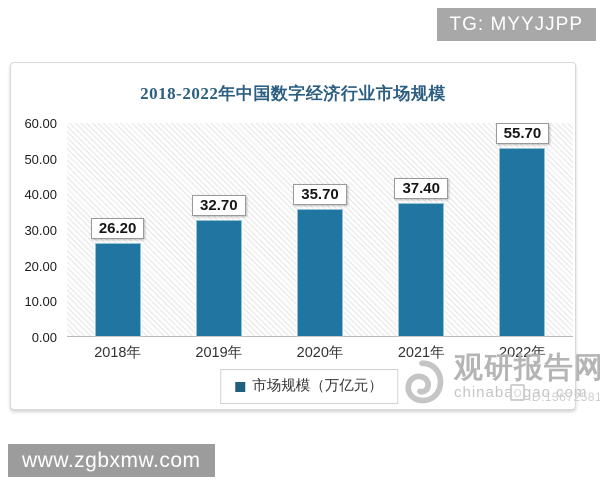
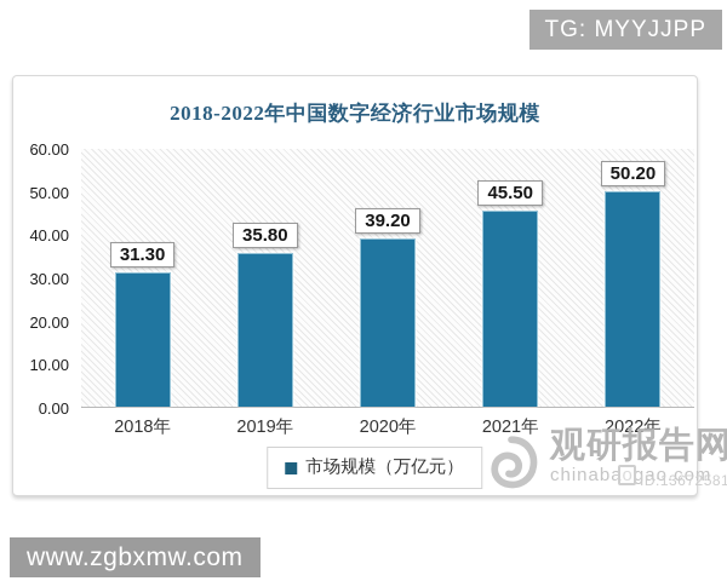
2018年: 26.20 -> 31.30
2019年: 32.70 -> 35.80
2020年: 35.70 -> 39.20
2021年: 37.40 -> 45.50
2022年: 55.70 -> 50.20
